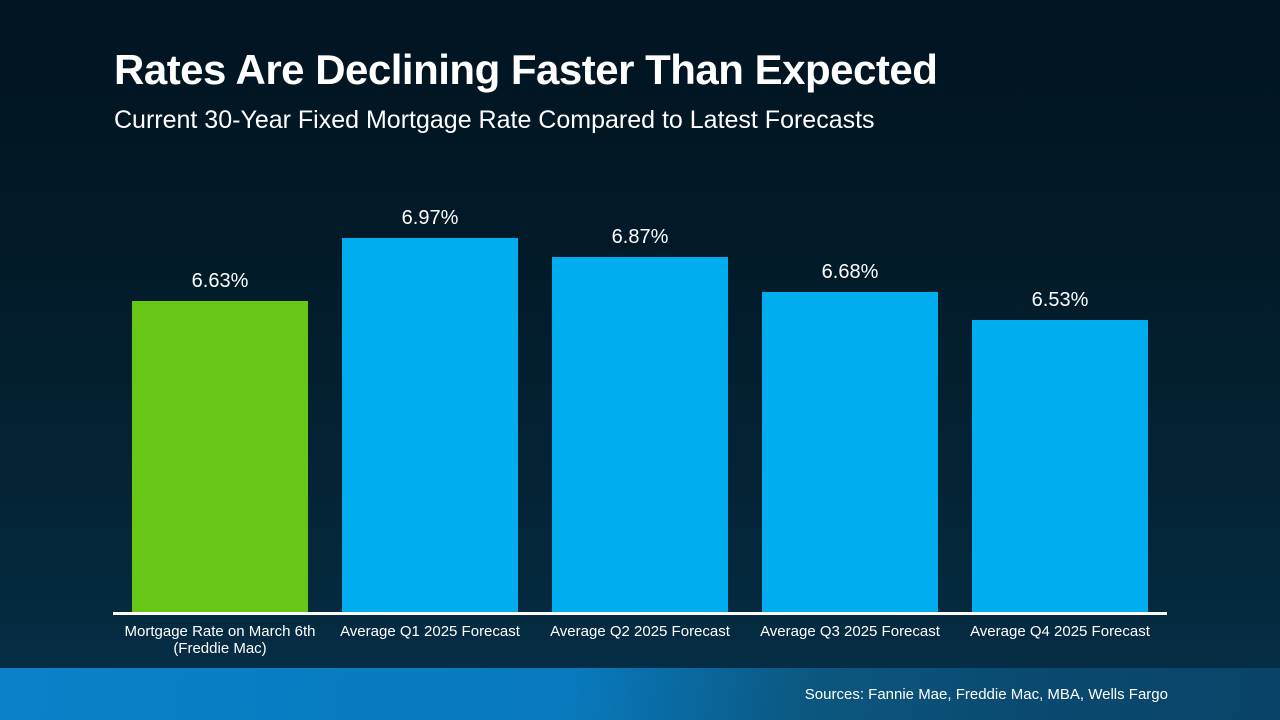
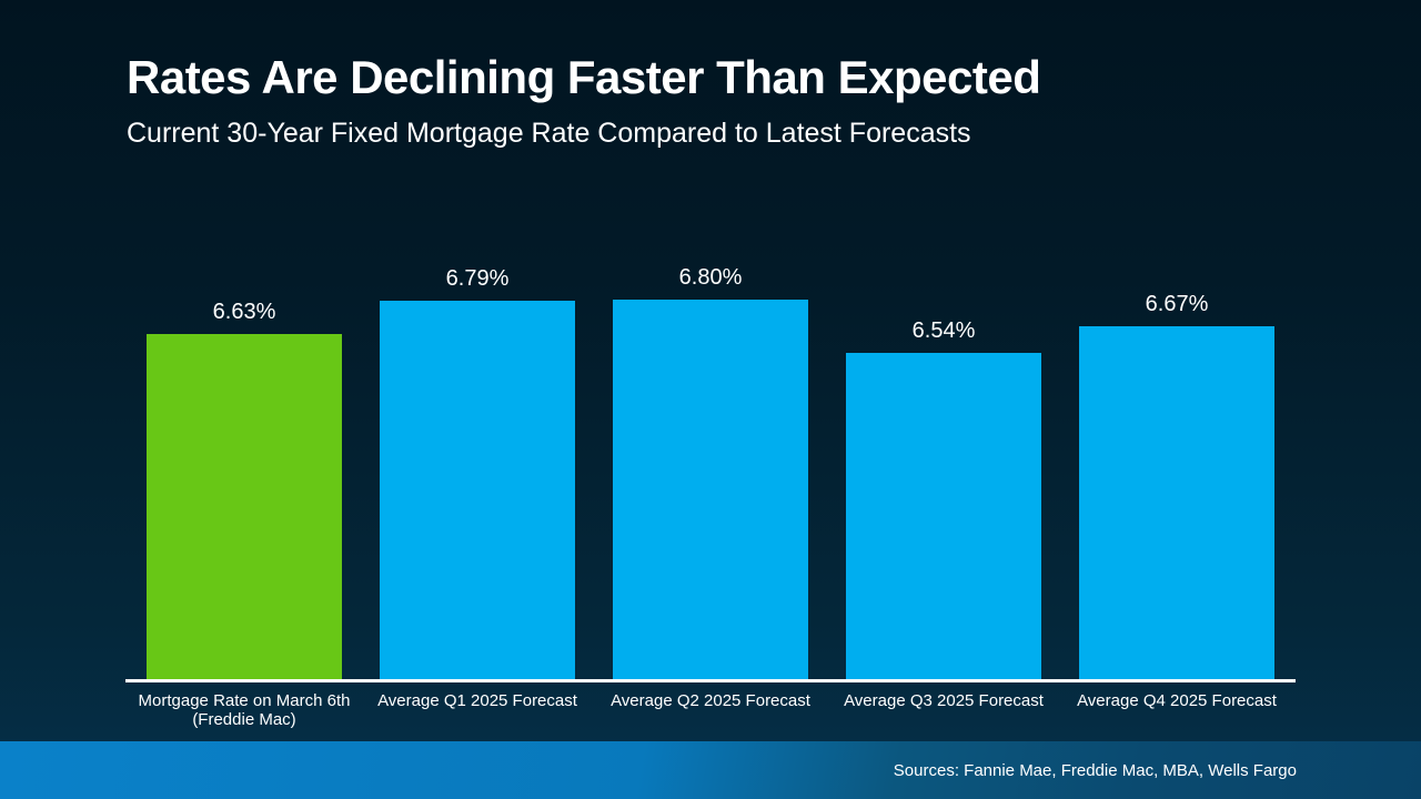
Average Q1 2025 Forecast: 6.97% -> 6.79%
Average Q2 2025 Forecast: 6.87% -> 6.80%
Average Q3 2025 Forecast: 6.68% -> 6.54%
Average Q4 2025 Forecast: 6.53% -> 6.67%
